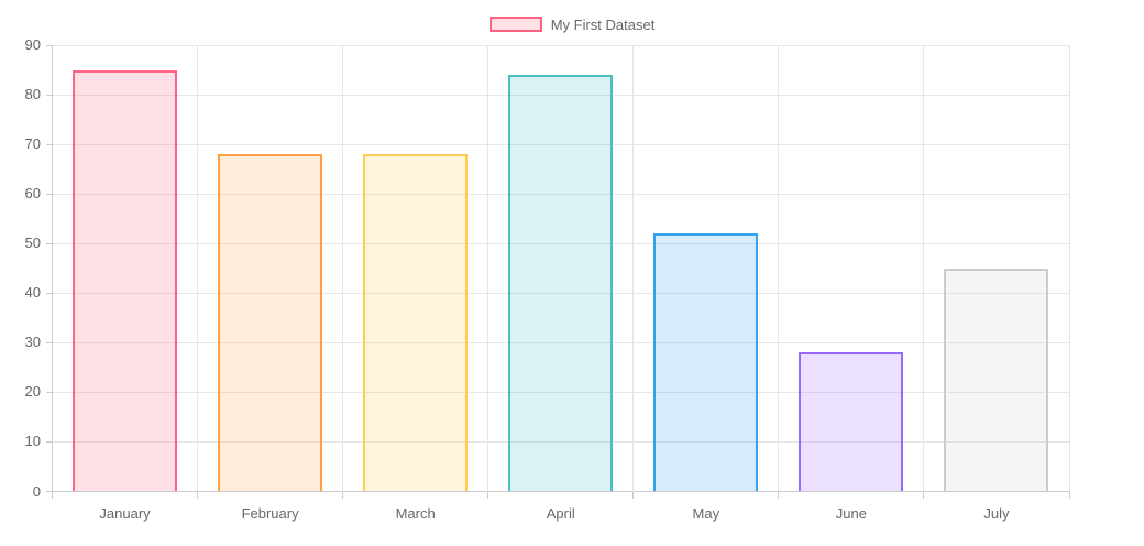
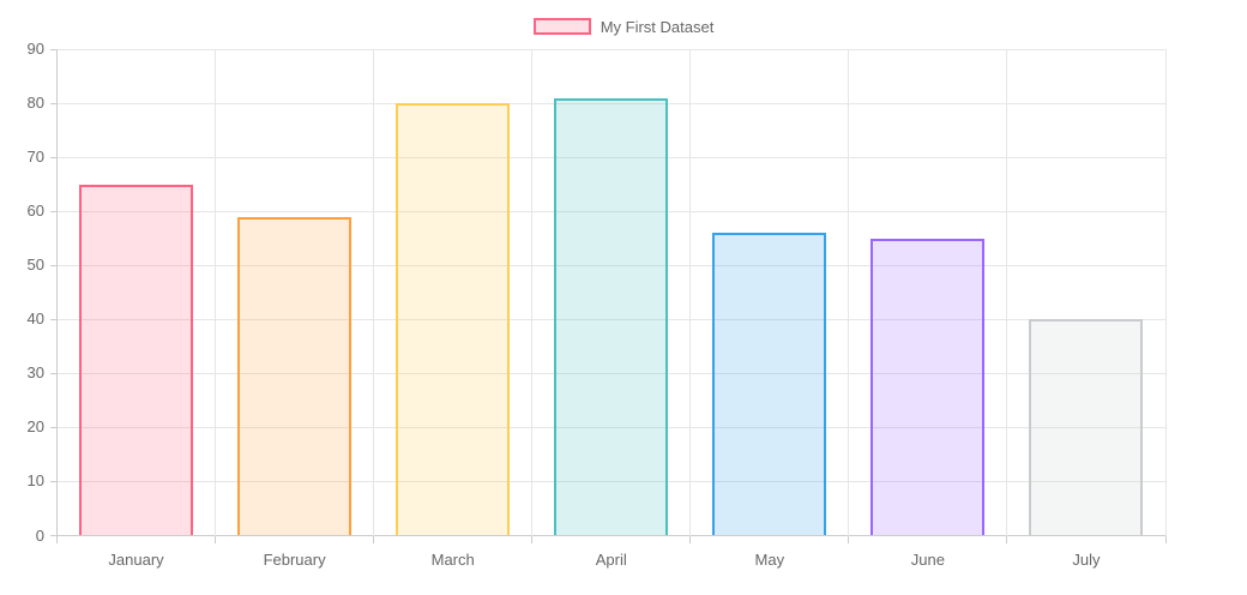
January: 85 -> 65
February: 68 -> 59
March: 68 -> 80
April: 84 -> 81
May: 52 -> 56
June: 28 -> 55
July: 45 -> 40
